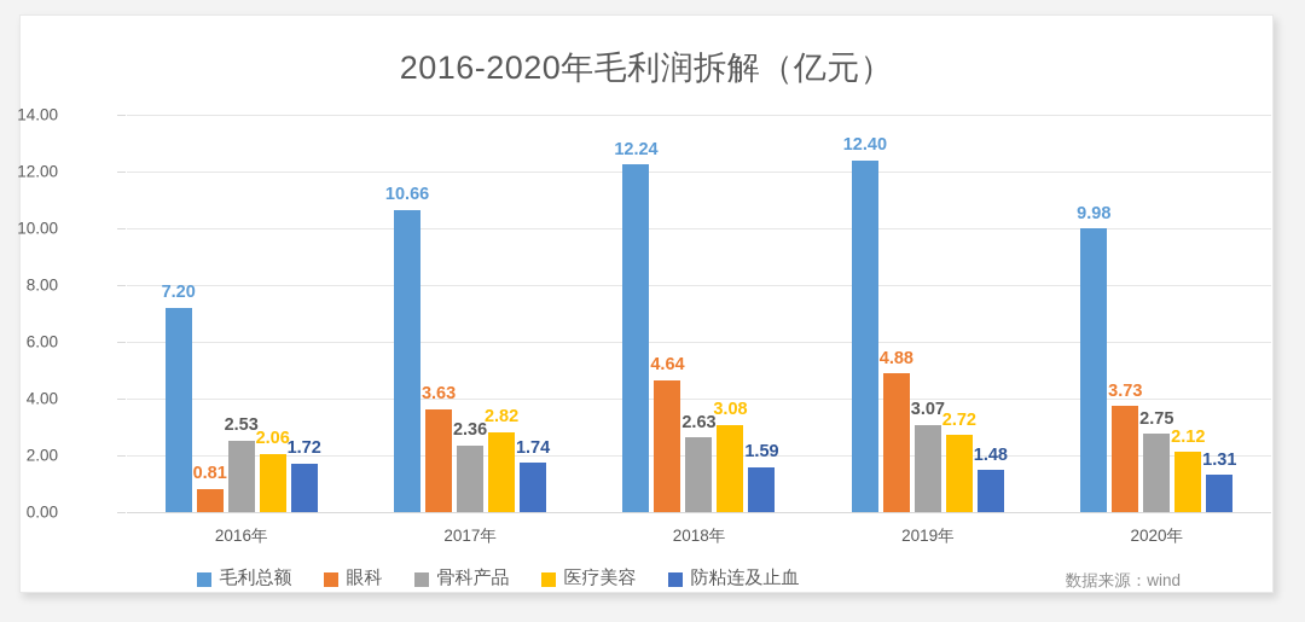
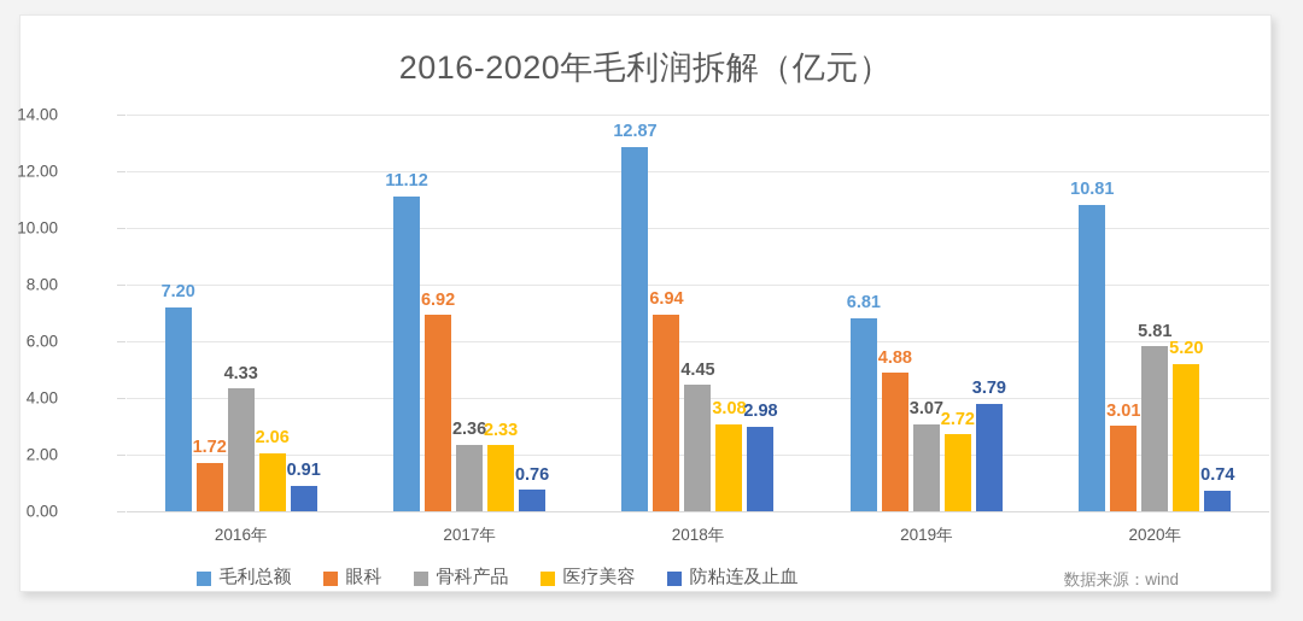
眼科/2016年: 0.81 -> 1.72
骨科产品/2016年: 2.53 -> 4.33
防粘连及止血/2016年: 1.72 -> 0.91
毛利总额/2017年: 10.66 -> 11.12
眼科/2017年: 3.63 -> 6.92
医疗美容/2017年: 2.82 -> 2.33
防粘连及止血/2017年: 1.74 -> 0.76
毛利总额/2018年: 12.24 -> 12.87
眼科/2018年: 4.64 -> 6.94
骨科产品/2018年: 2.63 -> 4.45
防粘连及止血/2018年: 1.59 -> 2.98
毛利总额/2019年: 12.40 -> 6.81
防粘连及止血/2019年: 1.48 -> 3.79
毛利总额/2020年: 9.98 -> 10.81
眼科/2020年: 3.73 -> 3.01
骨科产品/2020年: 2.75 -> 5.81
医疗美容/2020年: 2.12 -> 5.20
防粘连及止血/2020年: 1.31 -> 0.74
